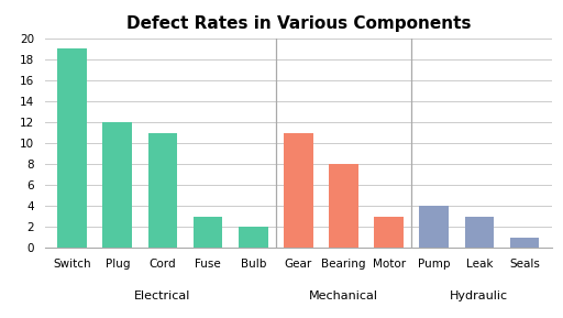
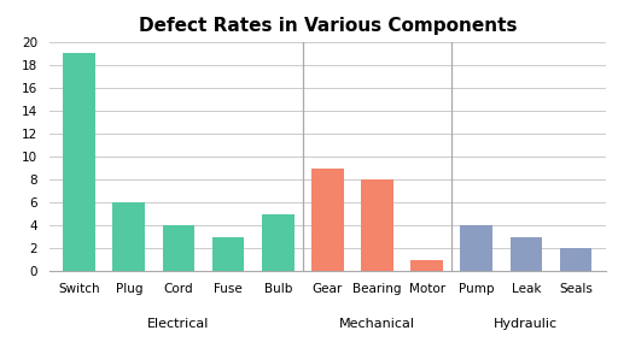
Plug: 12 -> 6
Cord: 11 -> 4
Bulb: 2 -> 5
Gear: 11 -> 9
Motor: 3 -> 1
Seals: 1 -> 2
